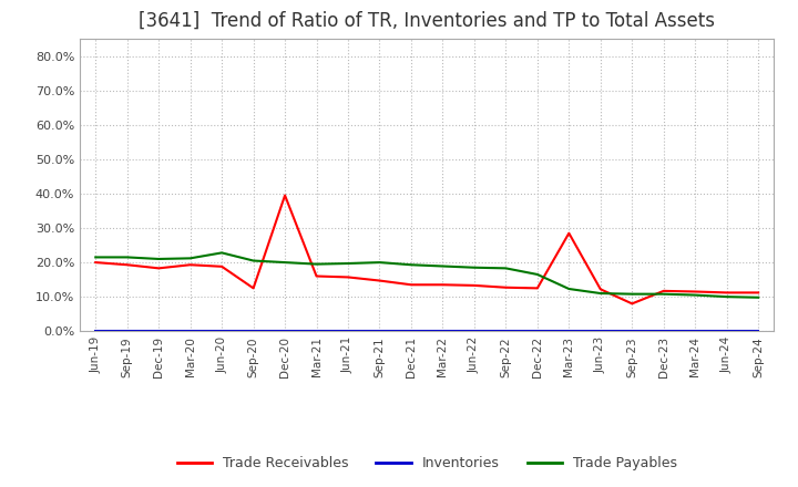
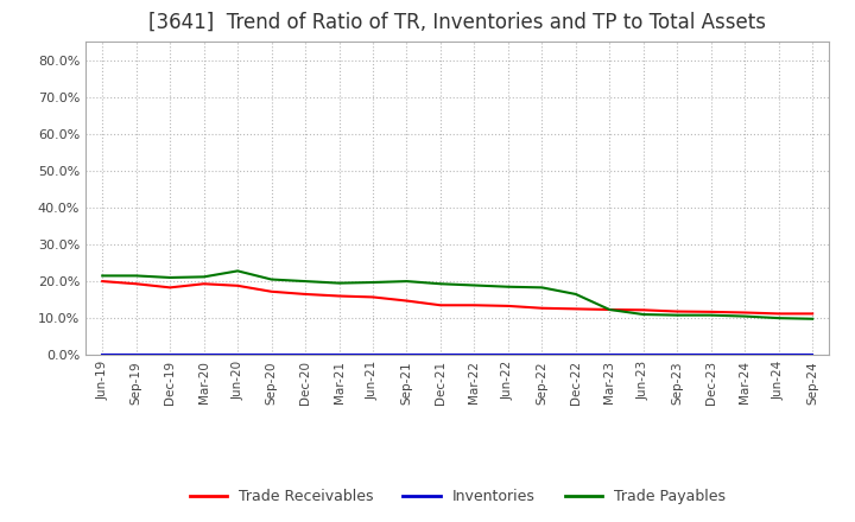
Trade Receivables/Sep-20: 12.5% -> 17.2%
Trade Receivables/Dec-20: 39.5% -> 16.5%
Trade Receivables/Mar-23: 28.5% -> 12.3%
Trade Receivables/Sep-23: 8.0% -> 11.8%
